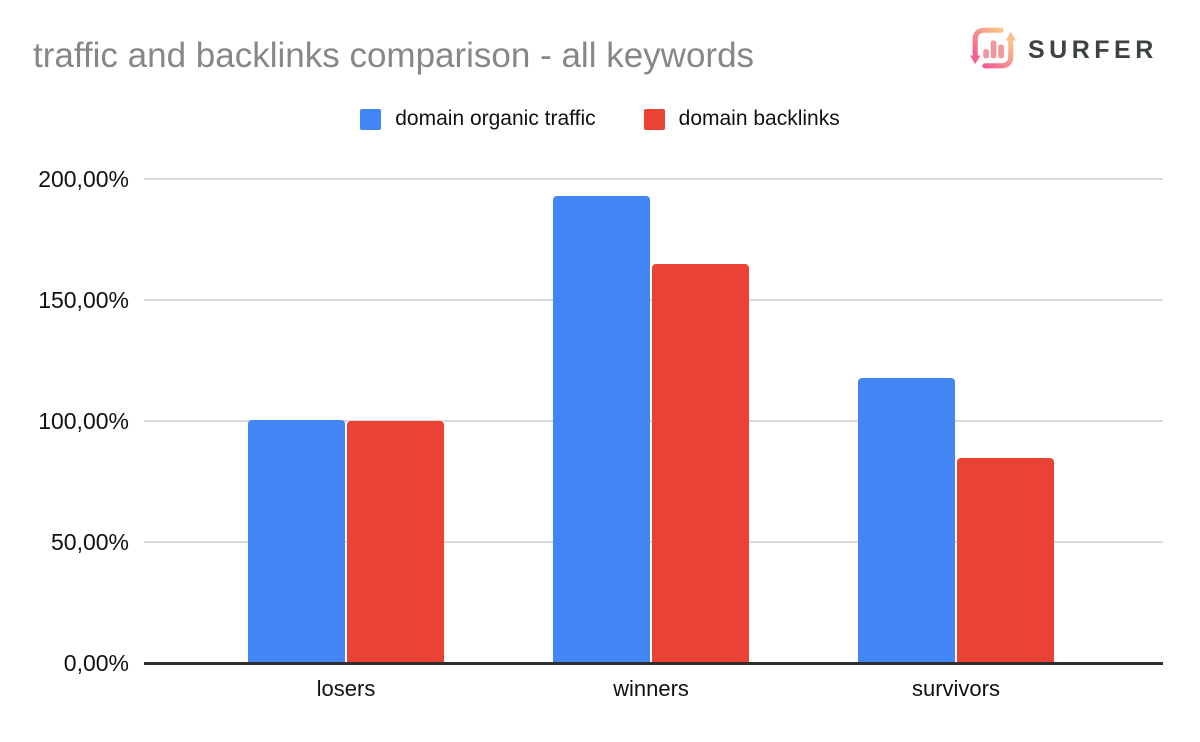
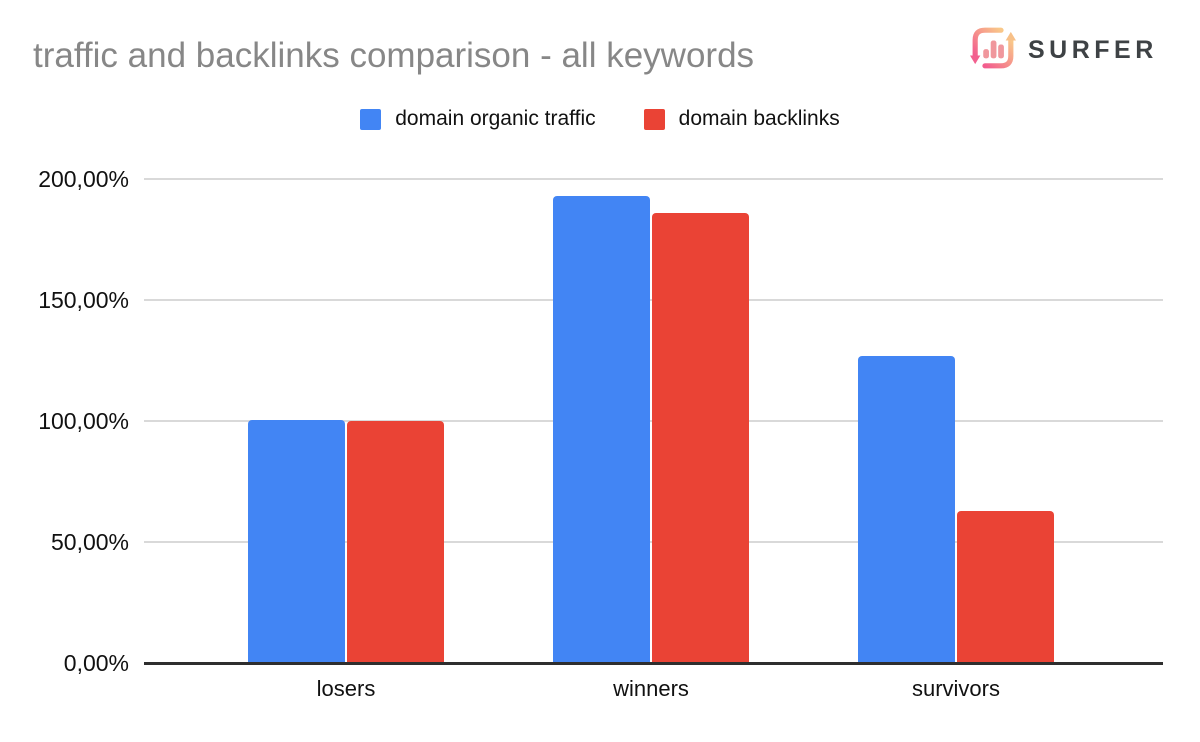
domain backlinks/winners: 165% -> 186%
domain organic traffic/survivors: 118% -> 127%
domain backlinks/survivors: 85% -> 63%
